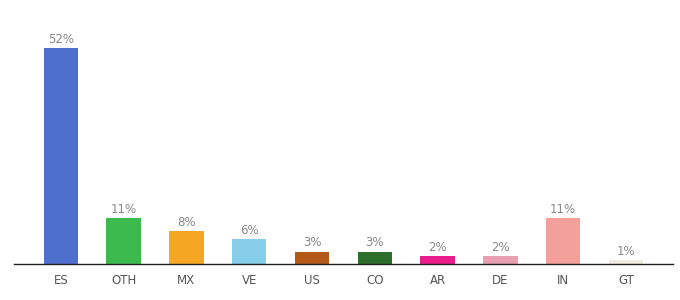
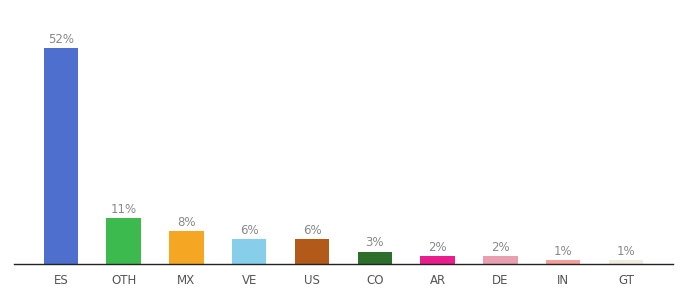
US: 3% -> 6%
IN: 11% -> 1%
